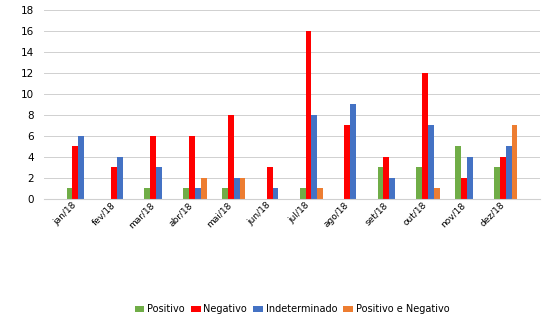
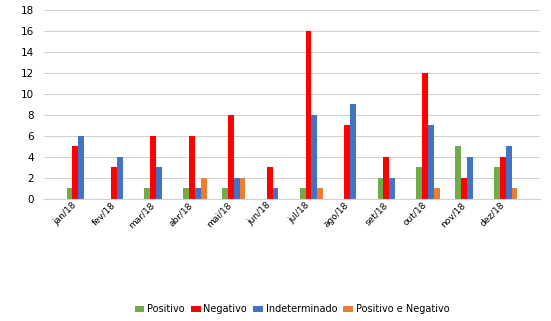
Positivo/set/18: 3 -> 2
Positivo e Negativo/dez/18: 7 -> 1
